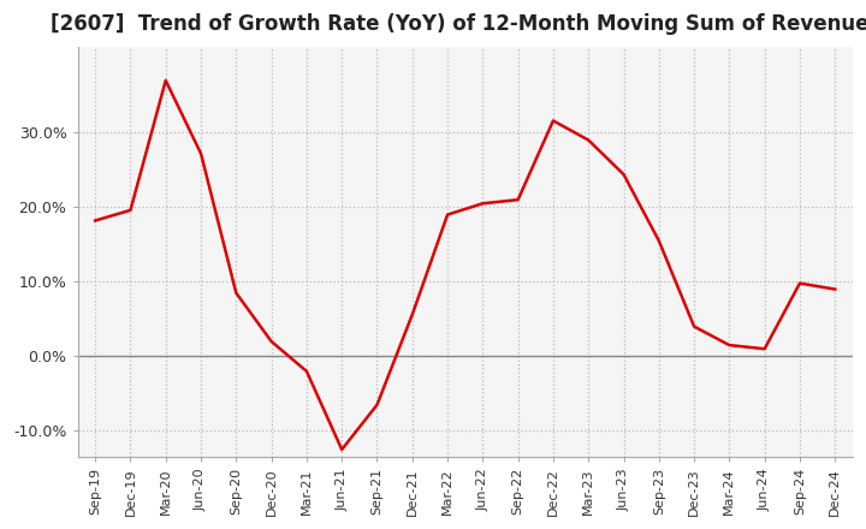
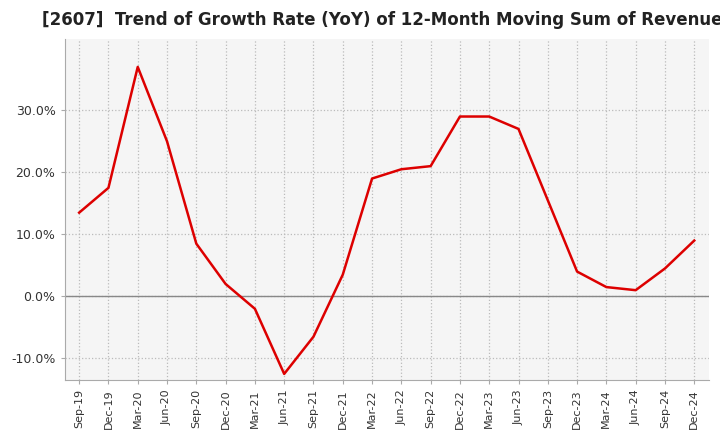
Sep-19: 18.2% -> 13.5%
Dec-19: 19.6% -> 17.5%
Jun-20: 27.2% -> 25.0%
Dec-21: 5.6% -> 3.5%
Dec-22: 31.6% -> 29.0%
Jun-23: 24.4% -> 27.0%
Sep-24: 9.8% -> 4.5%
